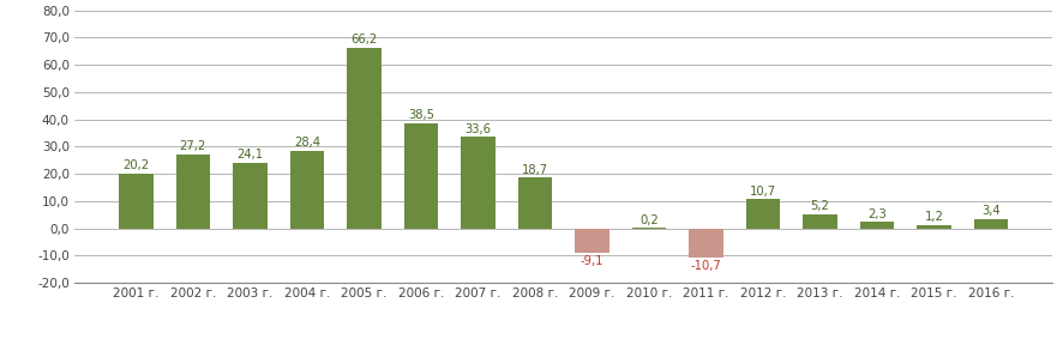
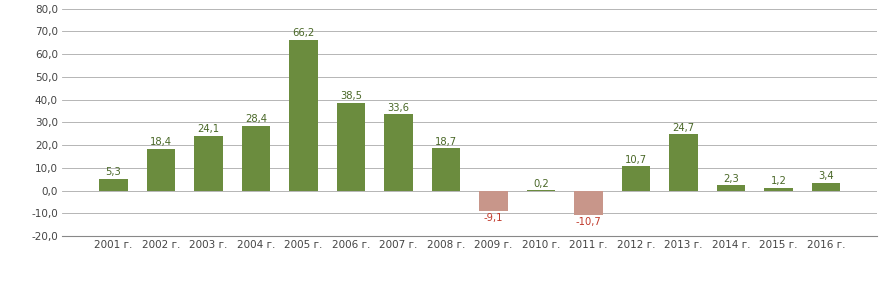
2001 г.: 20,2 -> 5,3
2002 г.: 27,2 -> 18,4
2013 г.: 5,2 -> 24,7
